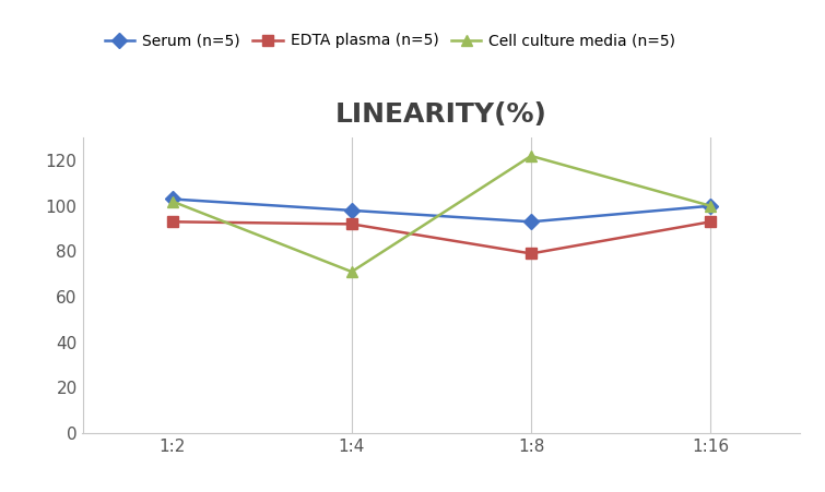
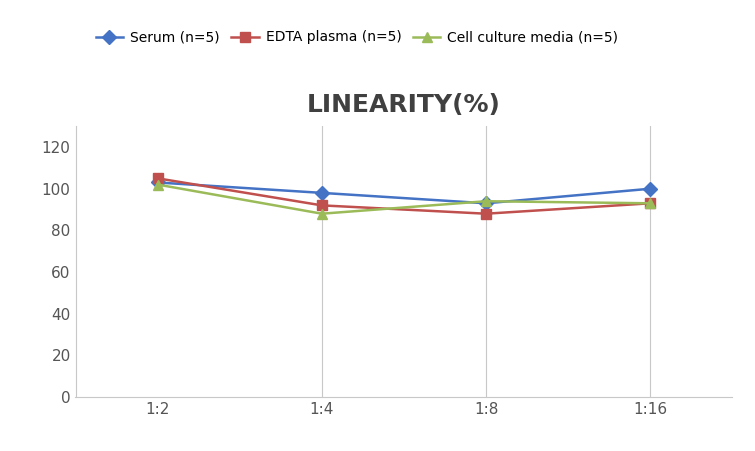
EDTA plasma (n=5)/1:2: 93 -> 105
Cell culture media (n=5)/1:4: 71 -> 88
EDTA plasma (n=5)/1:8: 79 -> 88
Cell culture media (n=5)/1:8: 122 -> 94
Cell culture media (n=5)/1:16: 100 -> 93
